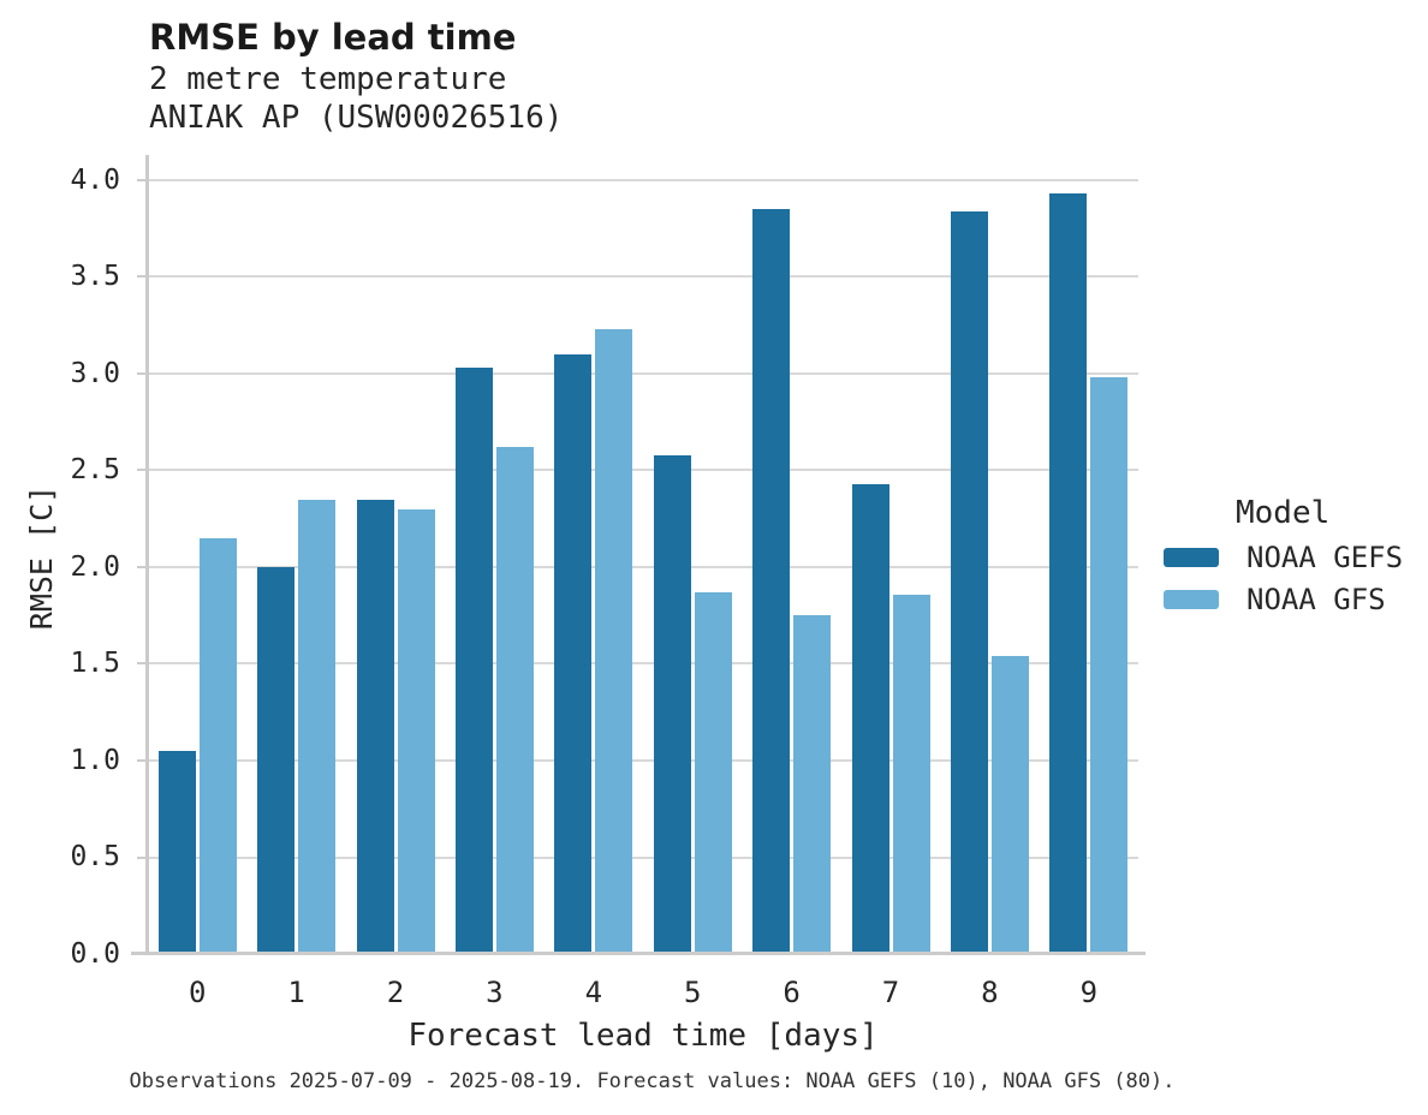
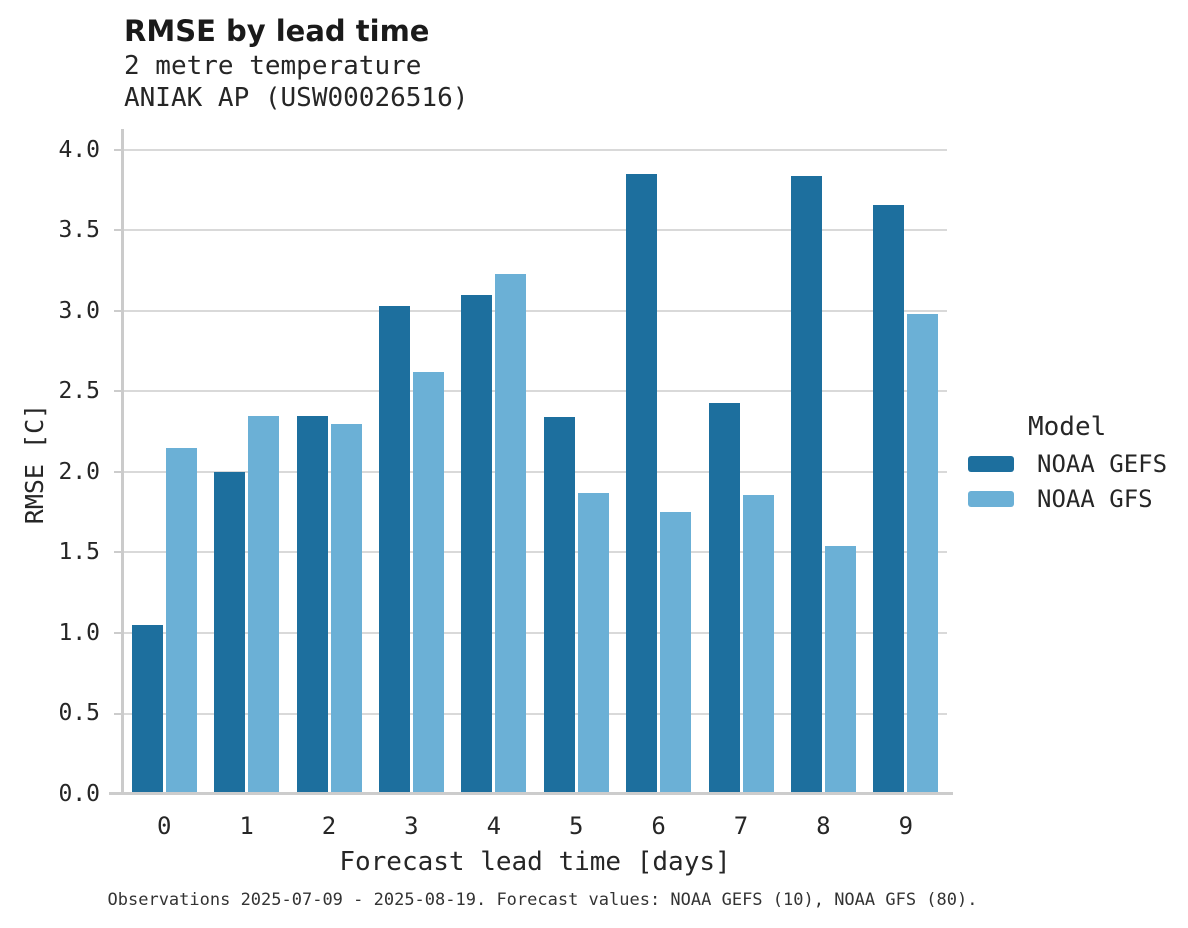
NOAA GEFS/5: 2.58 -> 2.34
NOAA GEFS/9: 3.93 -> 3.66
